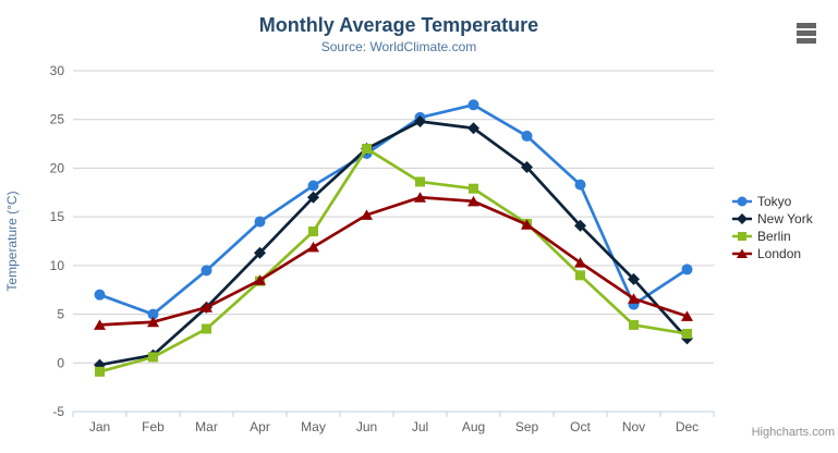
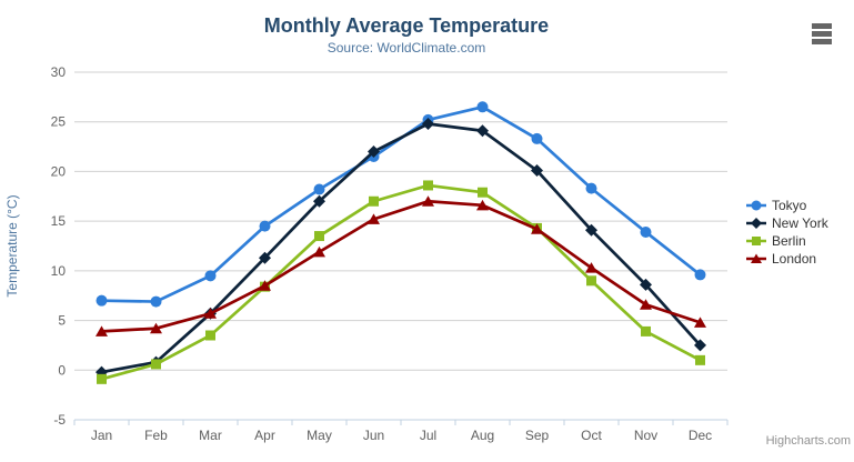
Tokyo/Feb: 5 -> 7
Berlin/Jun: 22 -> 17
Tokyo/Nov: 6 -> 14
Berlin/Dec: 3 -> 1
